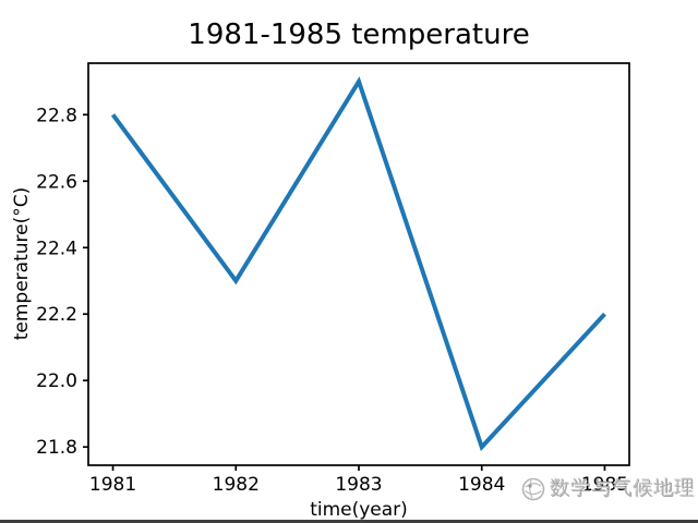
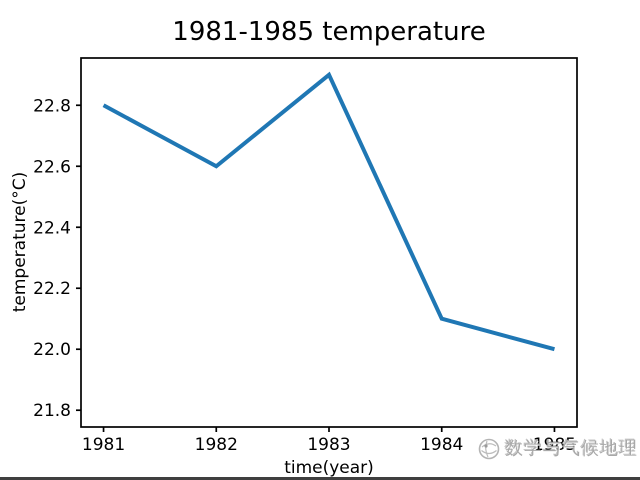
1982: 22.3 -> 22.6
1984: 21.8 -> 22.1
1985: 22.2 -> 22.0
